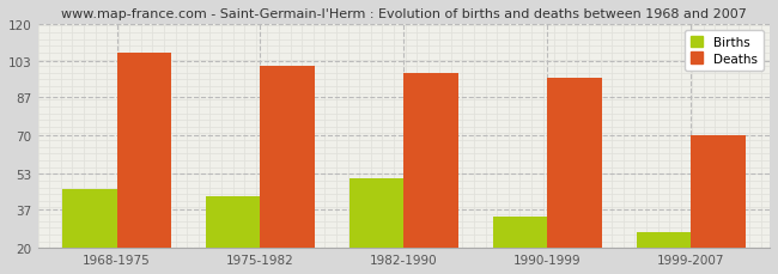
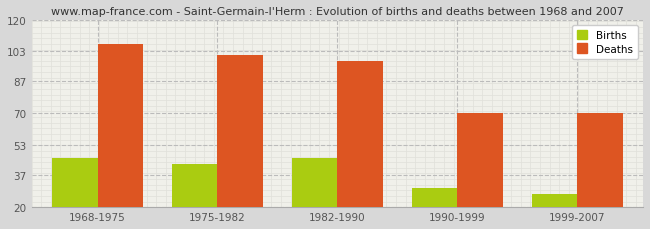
Births/1982-1990: 51 -> 46
Births/1990-1999: 34 -> 30
Deaths/1990-1999: 96 -> 70
